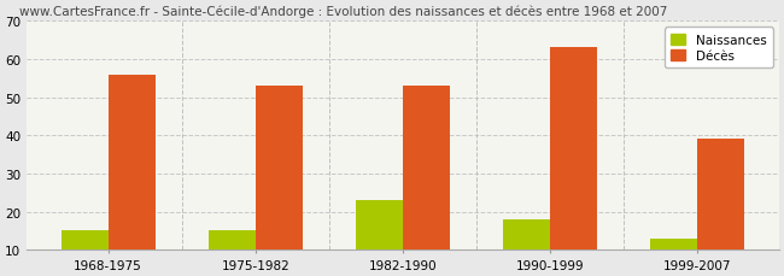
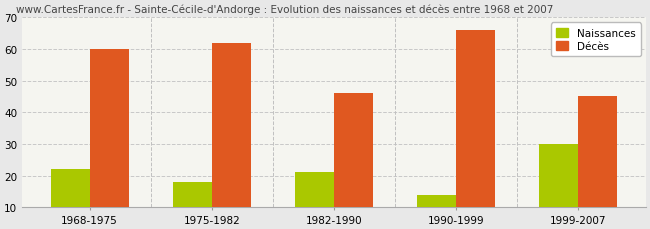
Naissances/1968-1975: 15 -> 22
Décès/1968-1975: 56 -> 60
Naissances/1975-1982: 15 -> 18
Décès/1975-1982: 53 -> 62
Naissances/1982-1990: 23 -> 21
Décès/1982-1990: 53 -> 46
Naissances/1990-1999: 18 -> 14
Décès/1990-1999: 63 -> 66
Naissances/1999-2007: 13 -> 30
Décès/1999-2007: 39 -> 45
